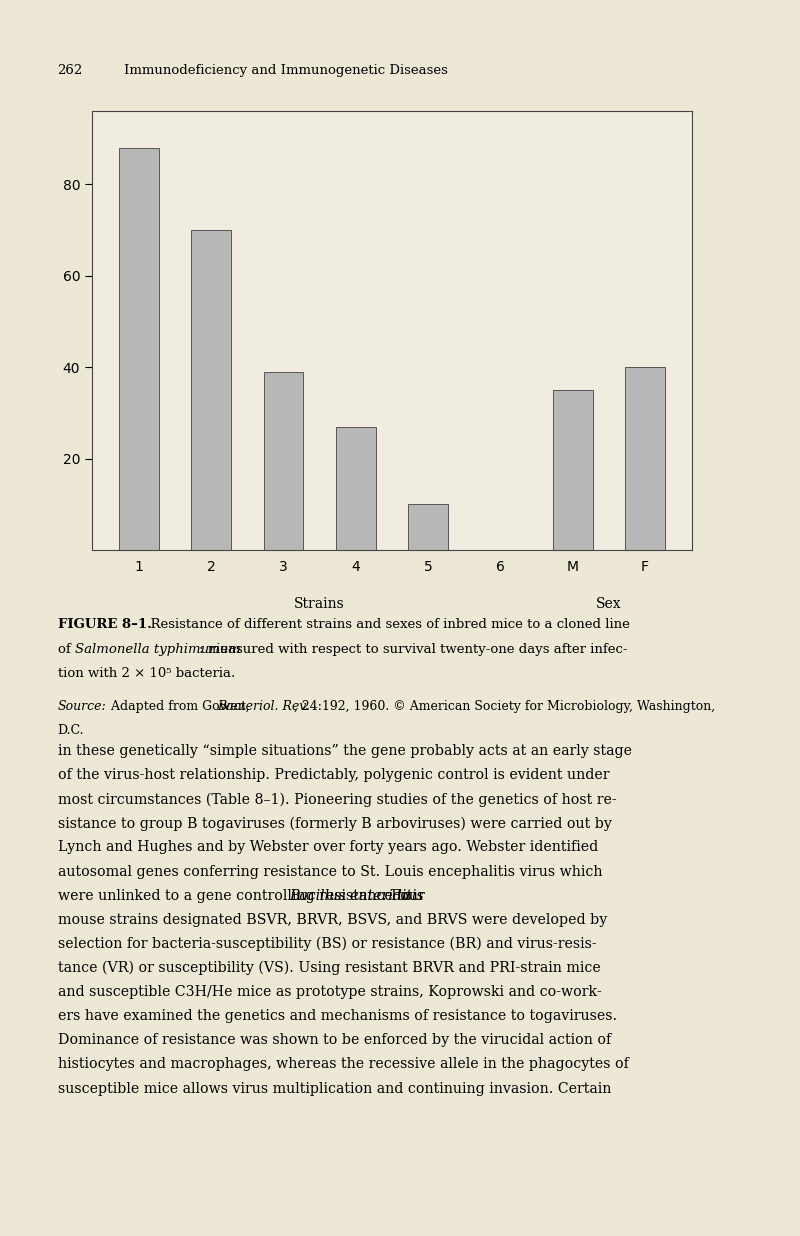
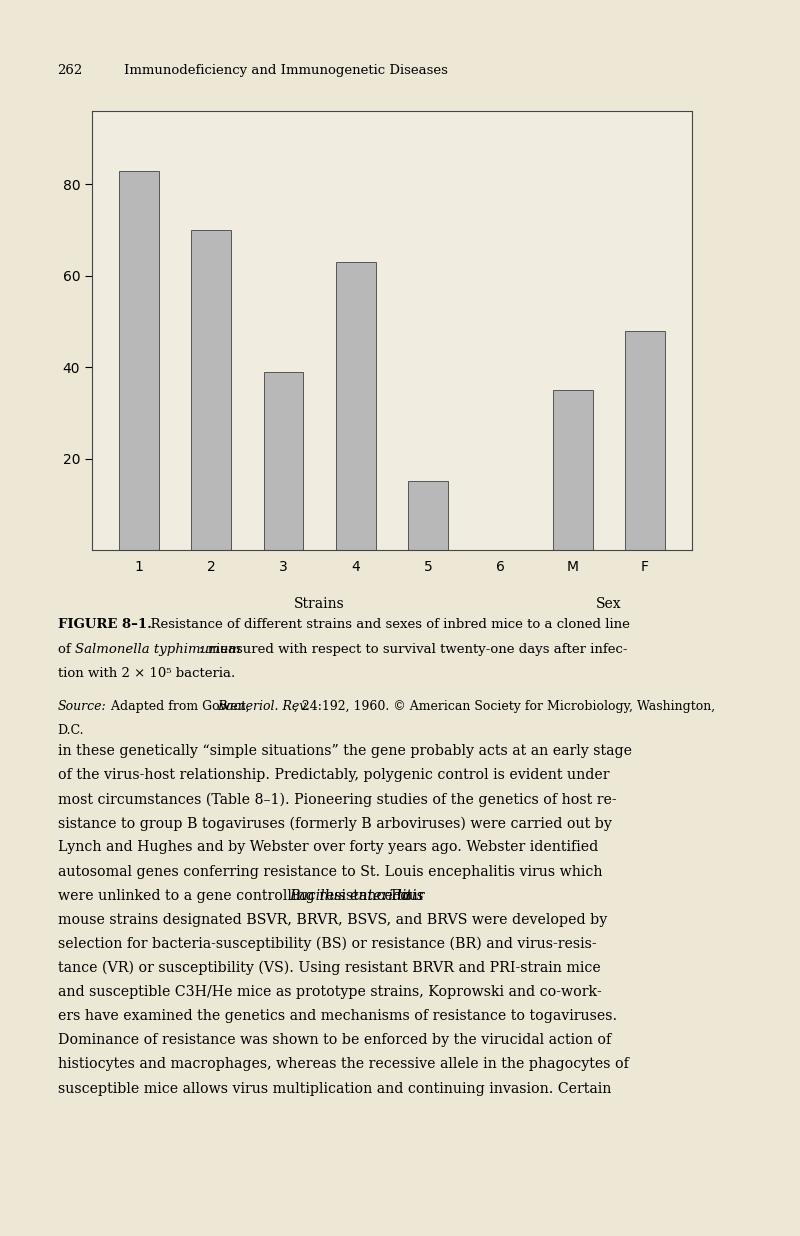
1: 88 -> 83
4: 27 -> 63
5: 10 -> 15
F: 40 -> 48
